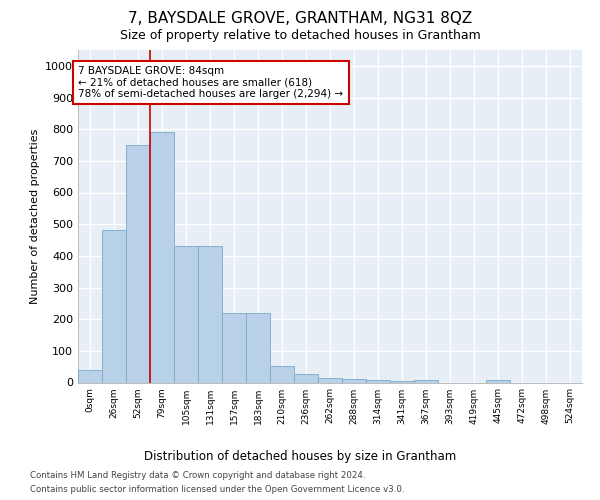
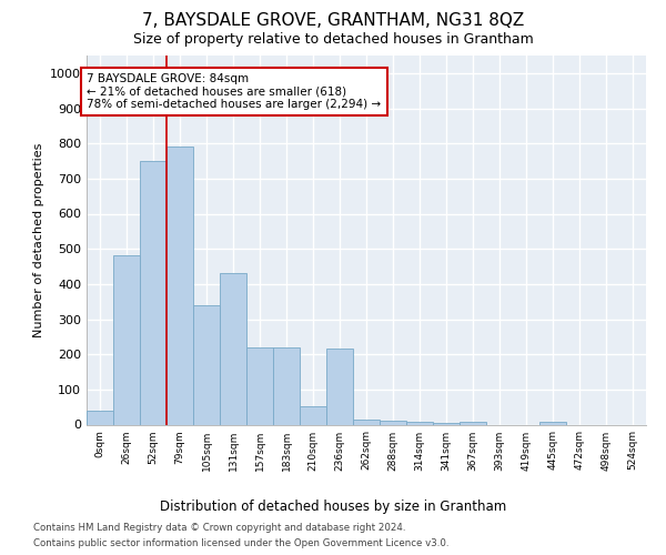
105sqm: 432 -> 340
236sqm: 28 -> 215
